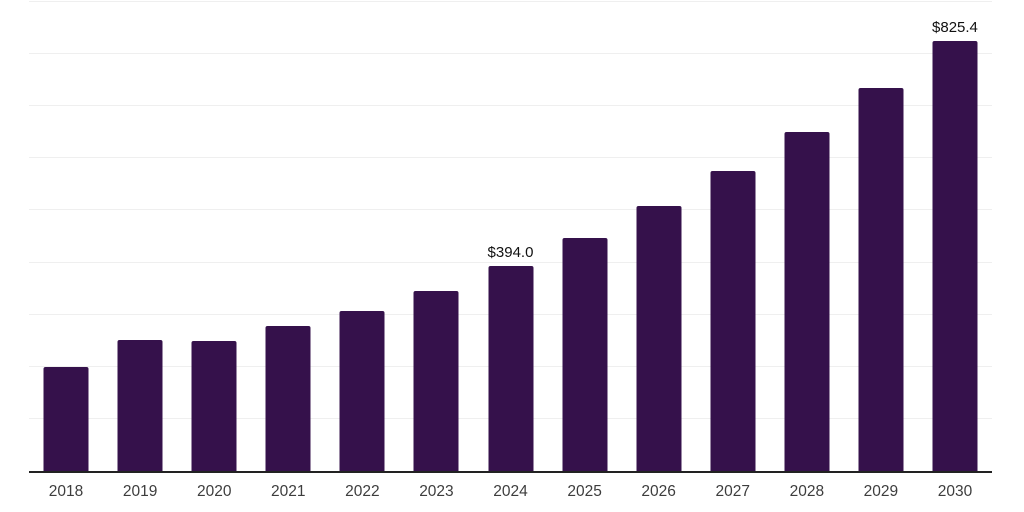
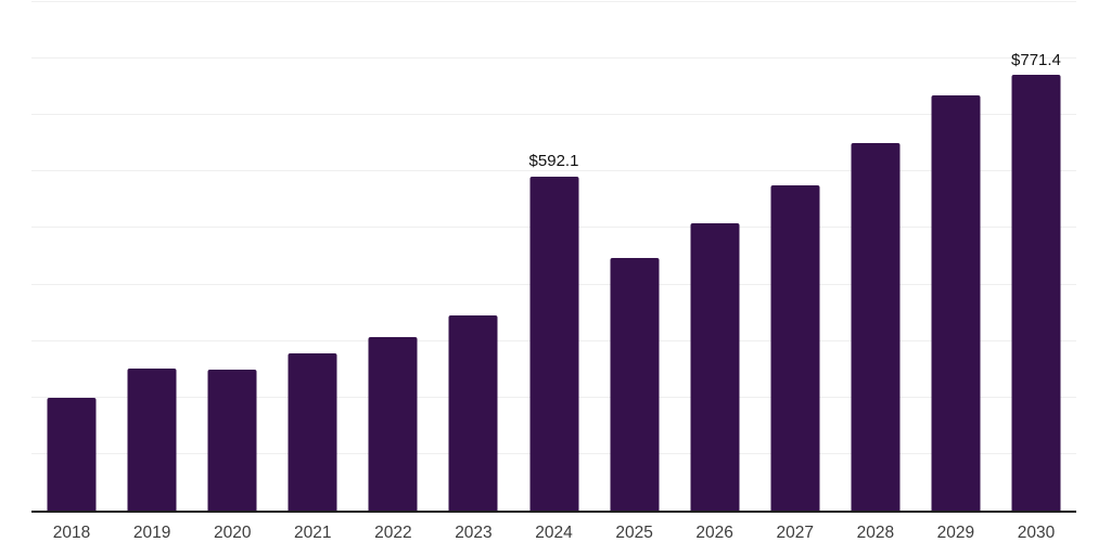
2024: $394.0 -> $592.1
2030: $825.4 -> $771.4
